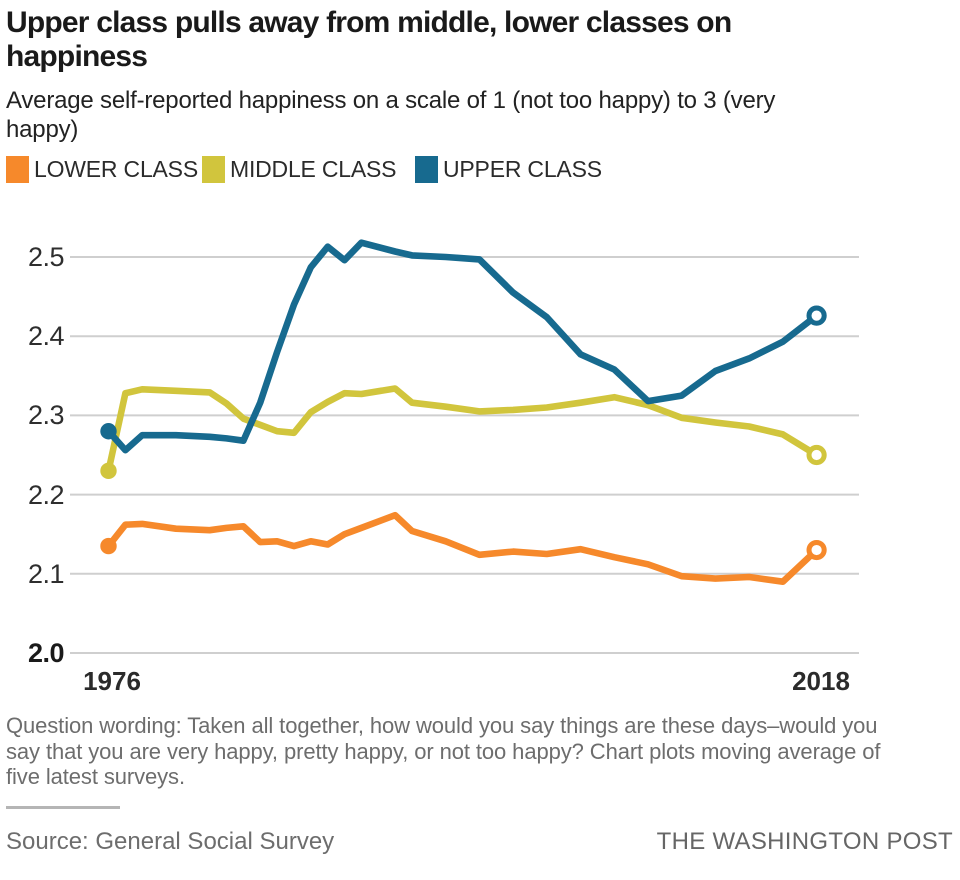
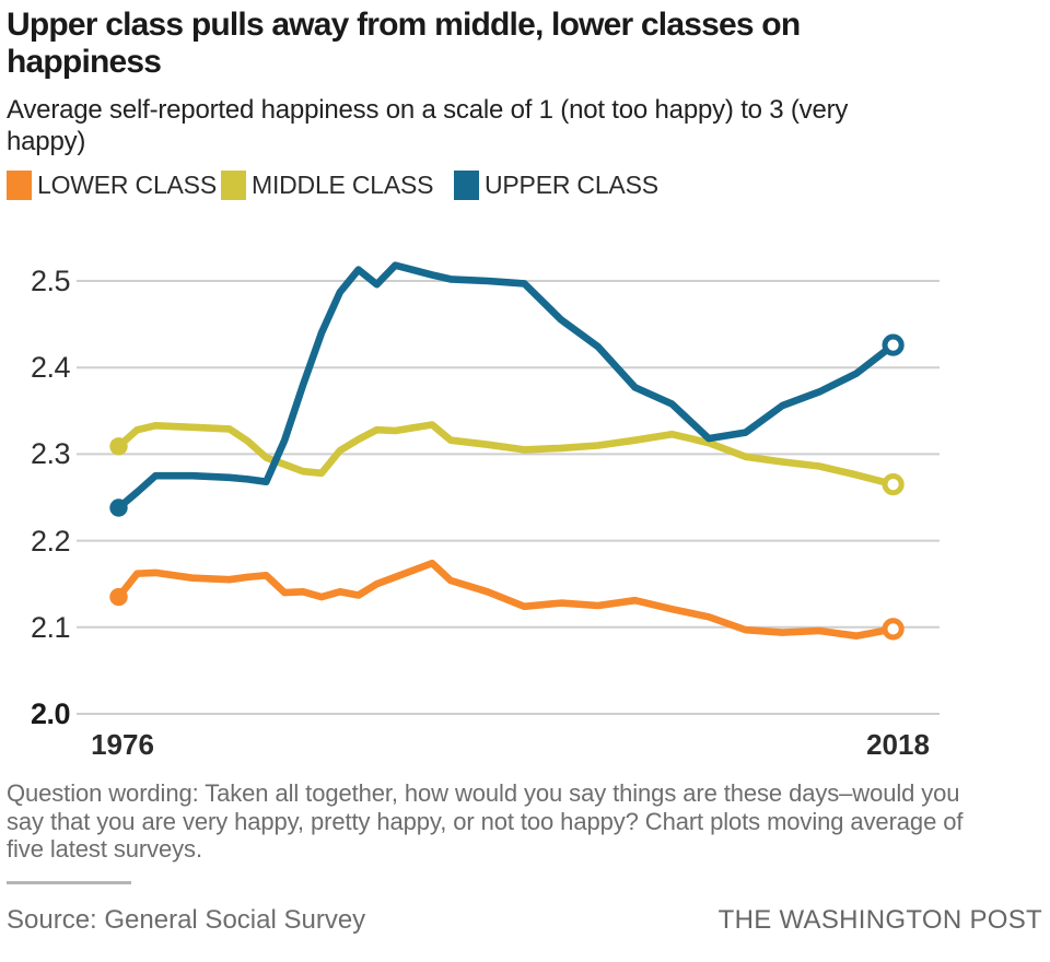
MIDDLE CLASS/1976: 2.23 -> 2.31
UPPER CLASS/1976: 2.28 -> 2.24
LOWER CLASS/2018: 2.13 -> 2.10
MIDDLE CLASS/2018: 2.25 -> 2.27
